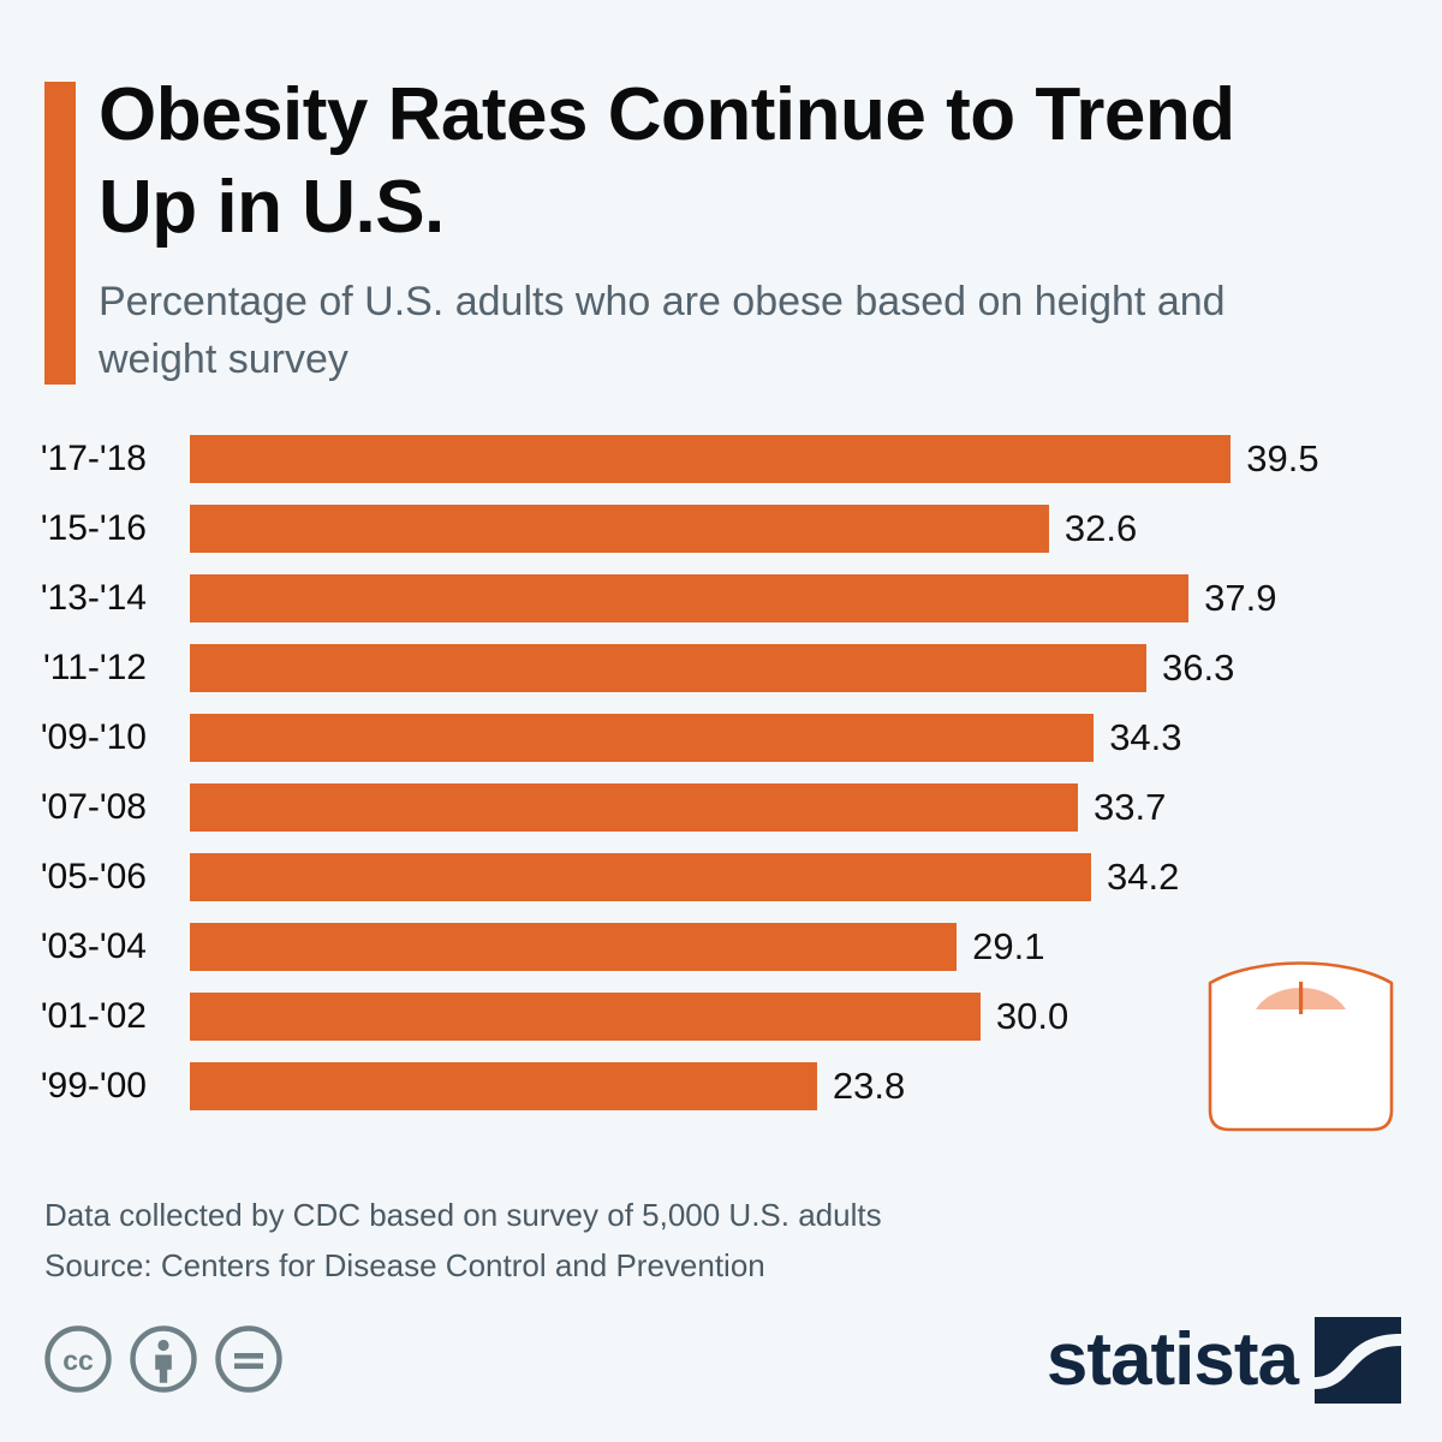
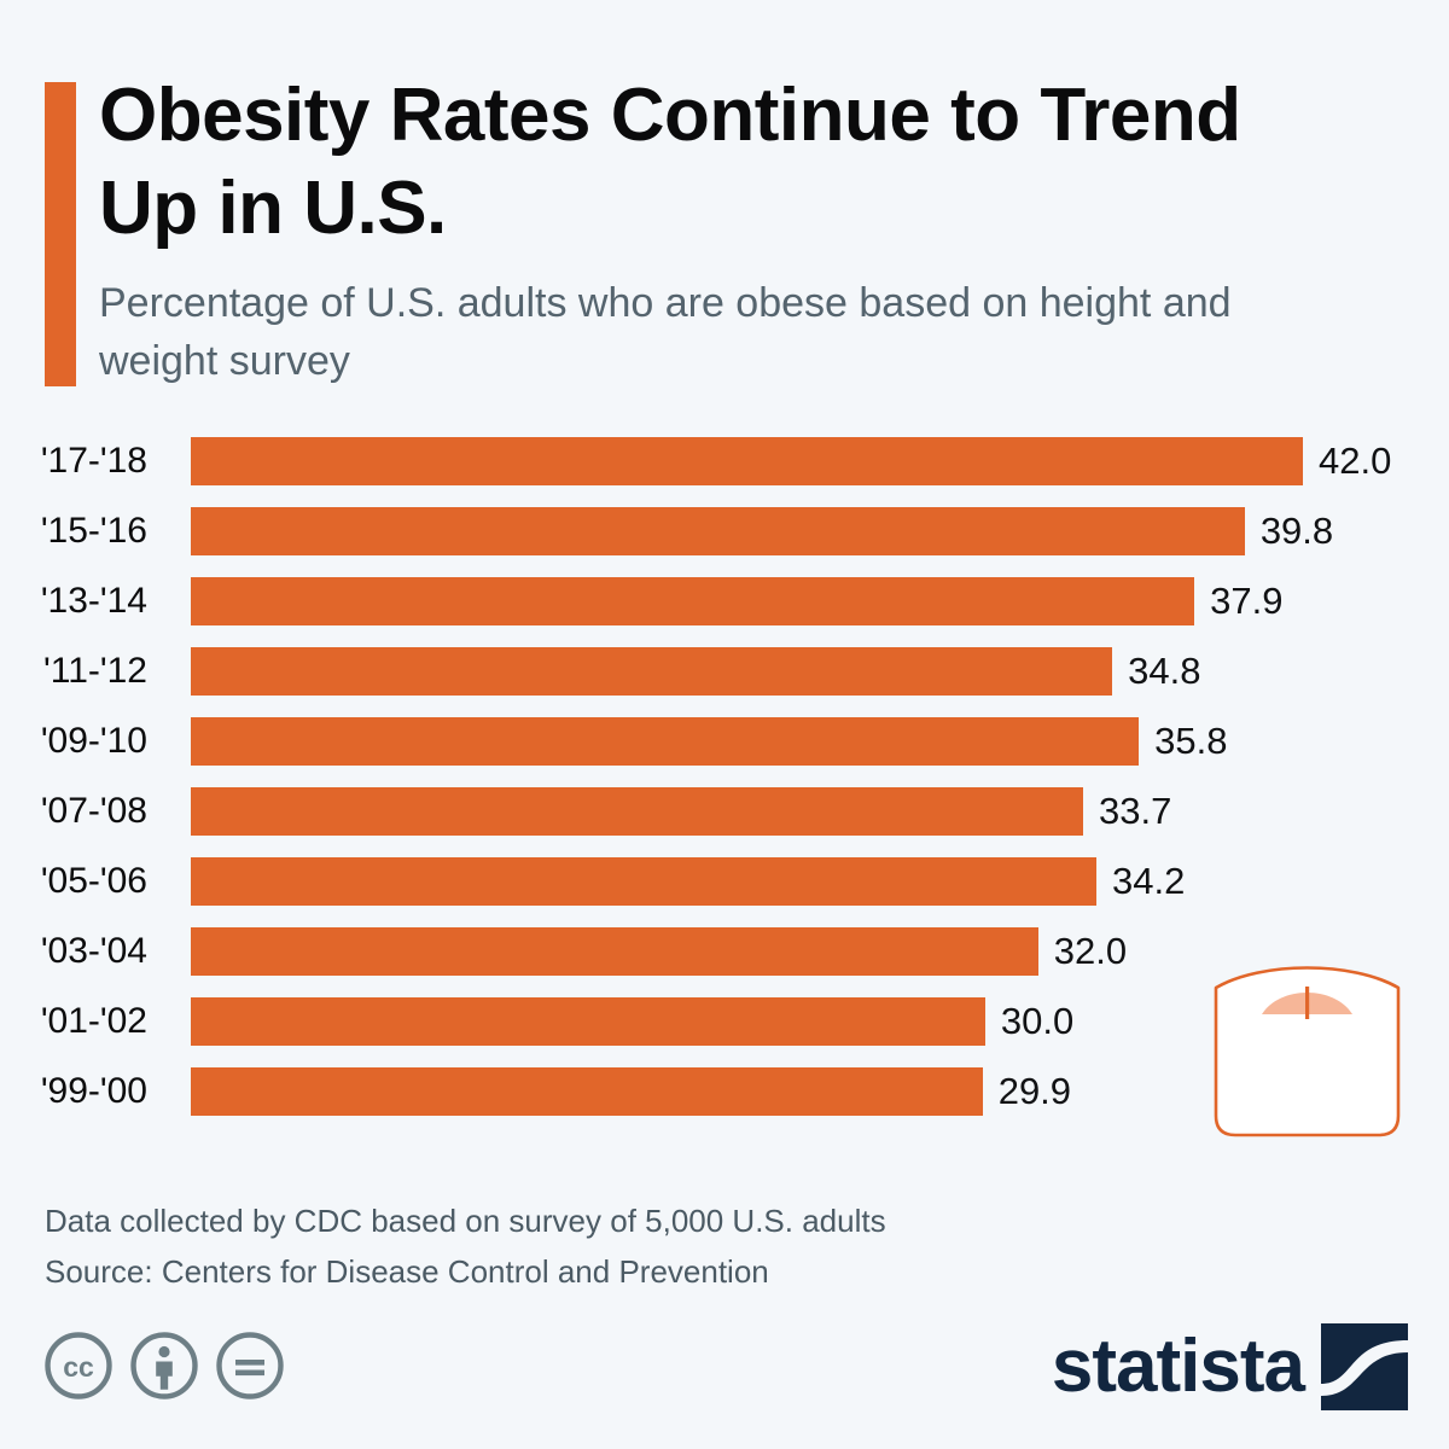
'17-'18: 39.5 -> 42.0
'15-'16: 32.6 -> 39.8
'11-'12: 36.3 -> 34.8
'09-'10: 34.3 -> 35.8
'03-'04: 29.1 -> 32.0
'99-'00: 23.8 -> 29.9
